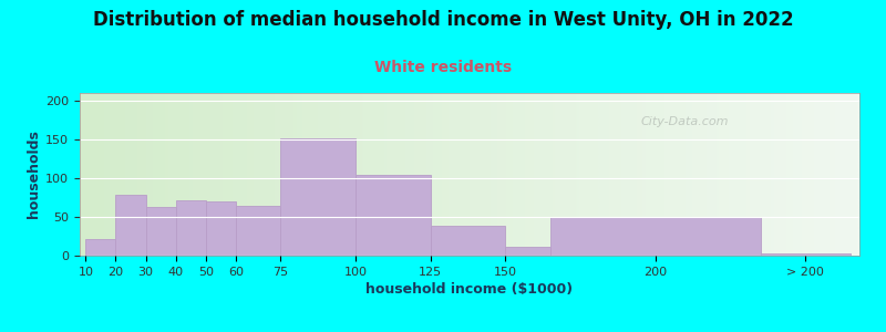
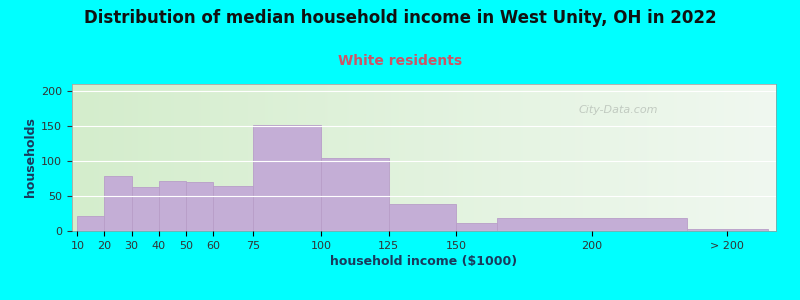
200: 50 -> 19
